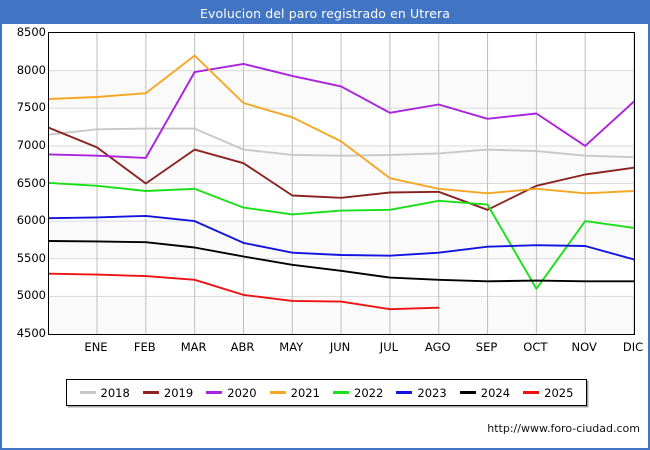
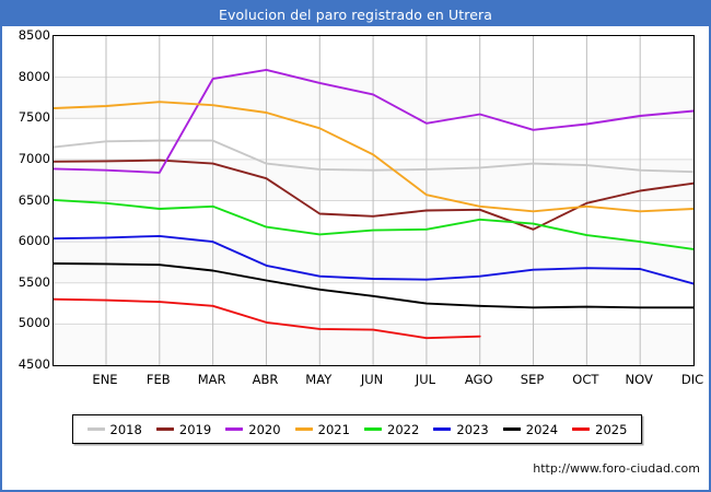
2019/FEB: 6500 -> 7000
2021/MAR: 8200 -> 7700
2022/OCT: 5100 -> 6100
2020/NOV: 7000 -> 7500
